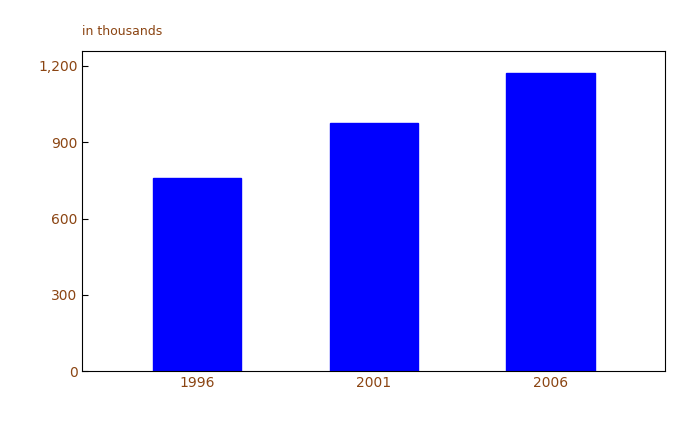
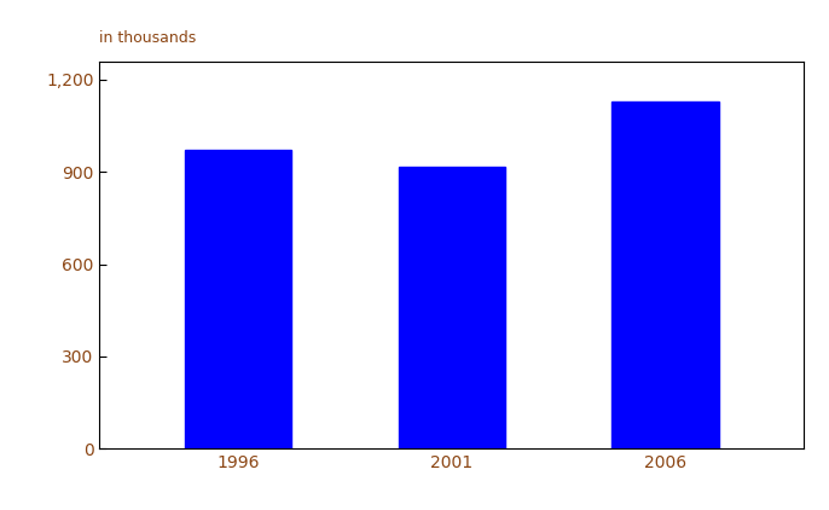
1996: 760 -> 970
2001: 976 -> 915
2006: 1,172 -> 1,130
